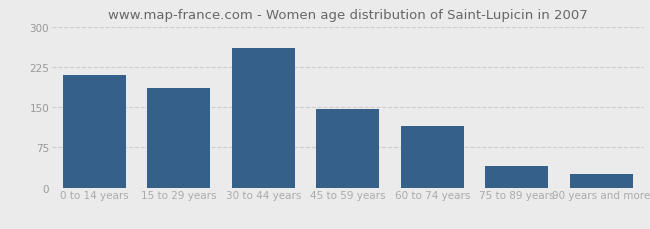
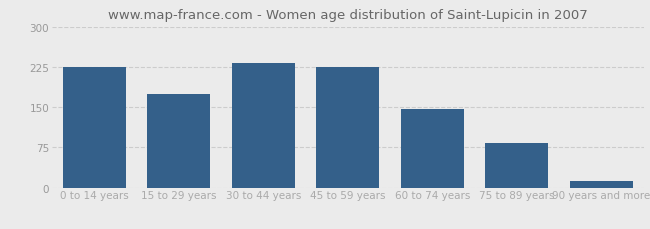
0 to 14 years: 210 -> 224
15 to 29 years: 186 -> 175
30 to 44 years: 260 -> 232
45 to 59 years: 146 -> 225
60 to 74 years: 114 -> 146
75 to 89 years: 40 -> 83
90 years and more: 26 -> 13
